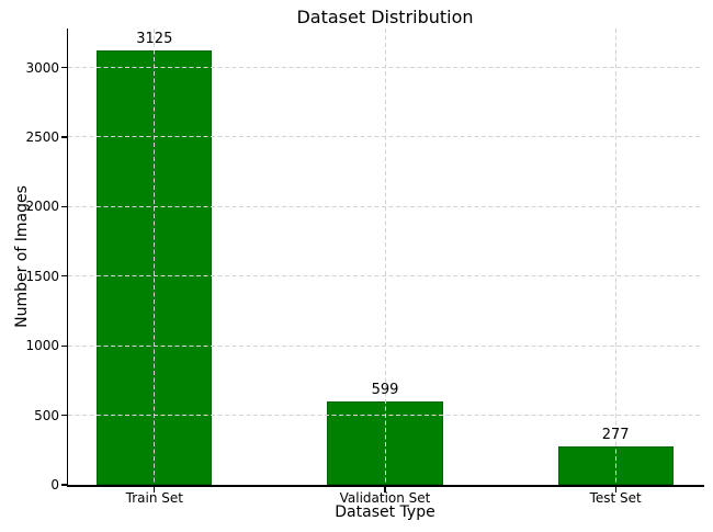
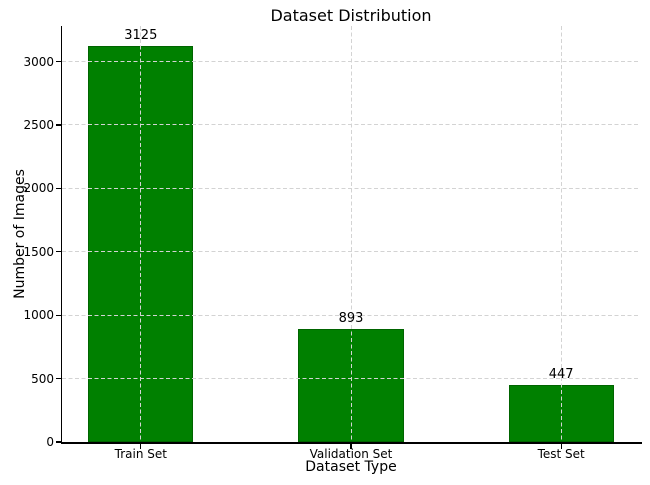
Validation Set: 599 -> 893
Test Set: 277 -> 447
